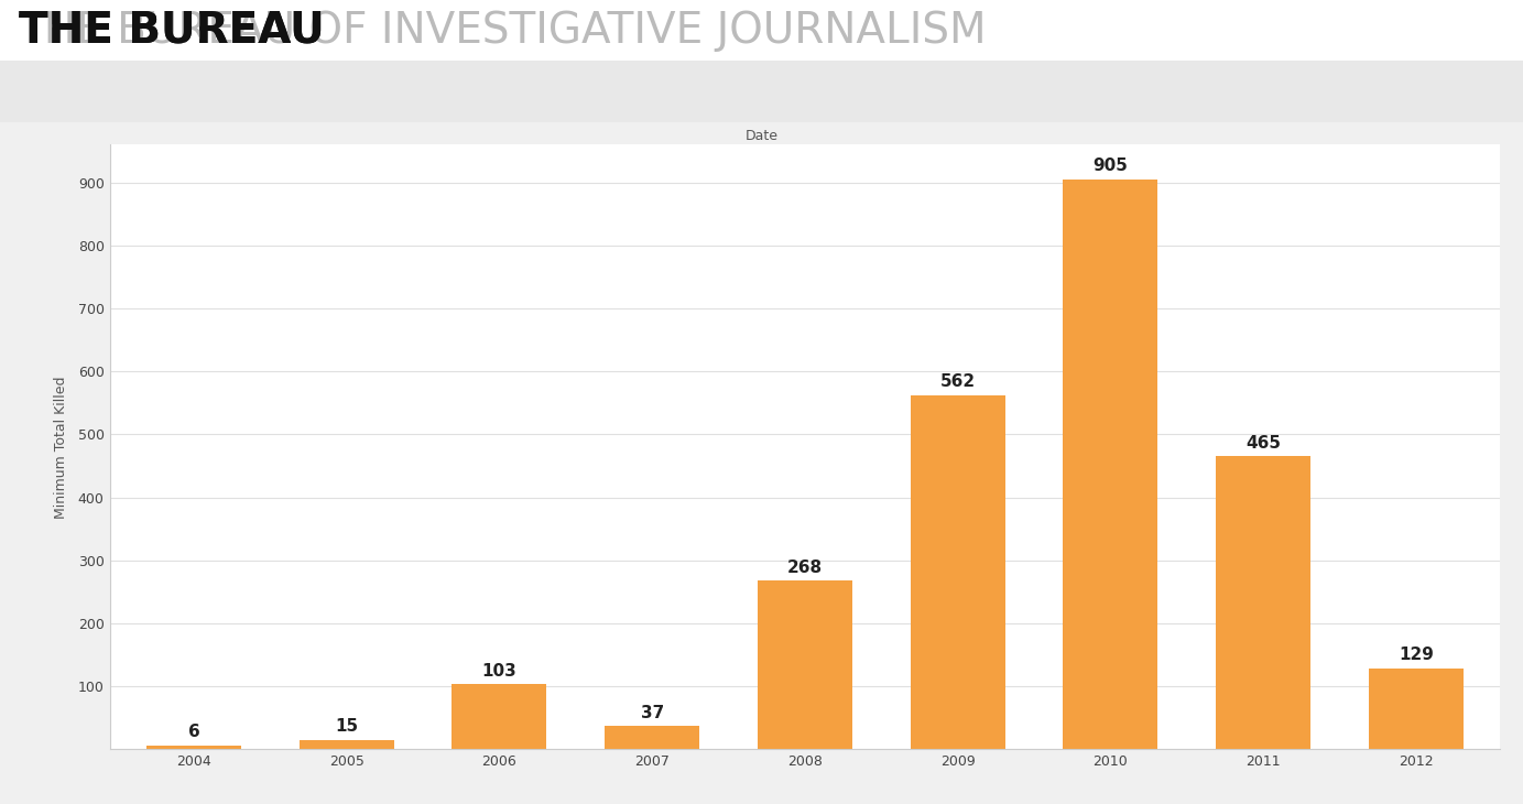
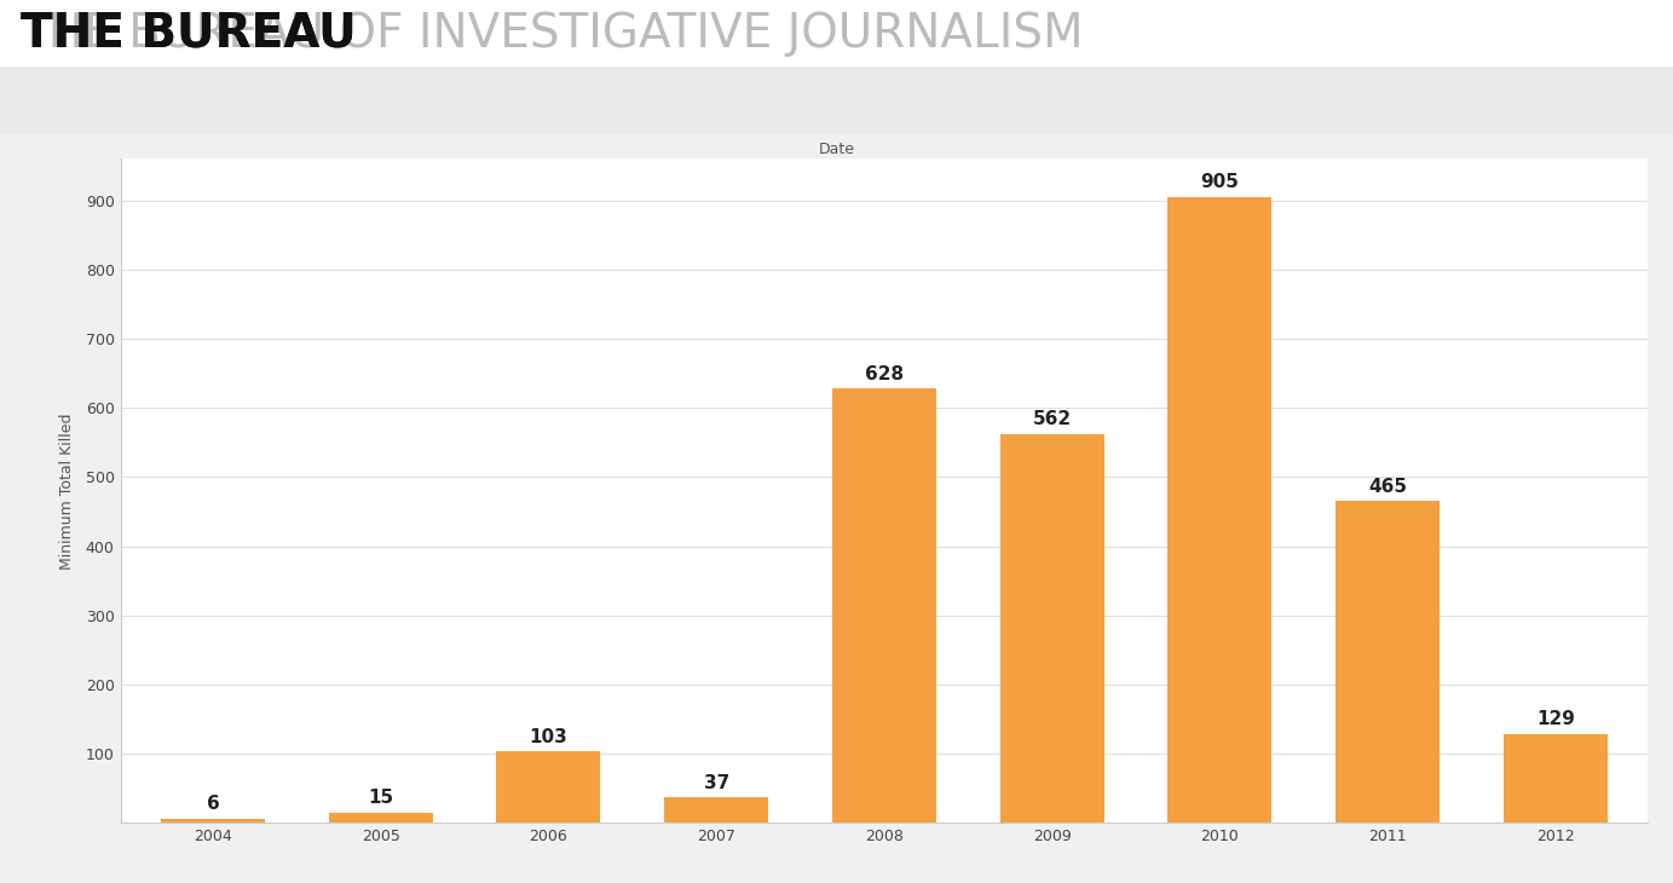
2008: 268 -> 628
